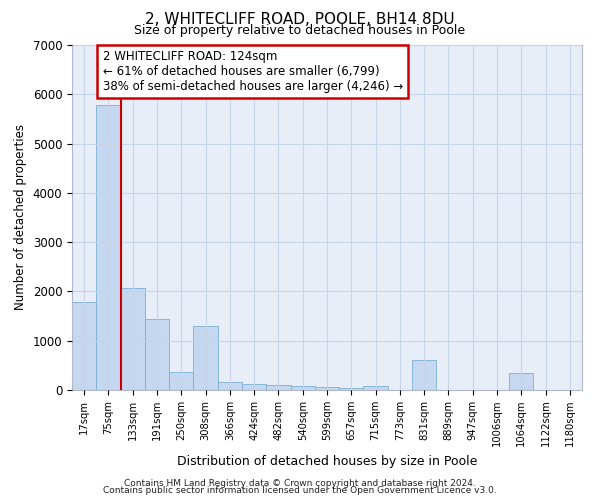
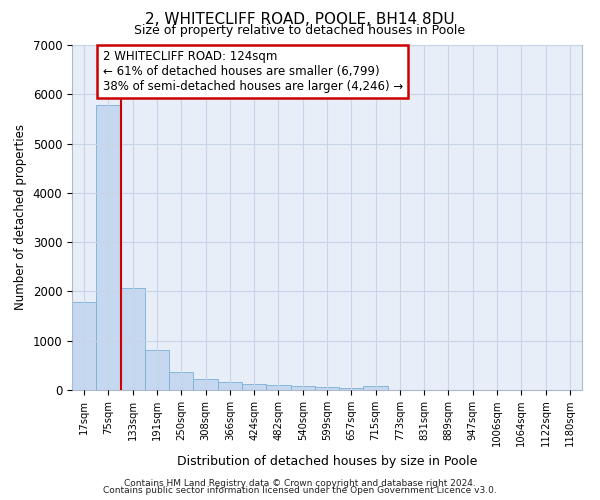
191sqm: 1450 -> 820
308sqm: 1300 -> 220
831sqm: 600 -> 0
1064sqm: 350 -> 0
